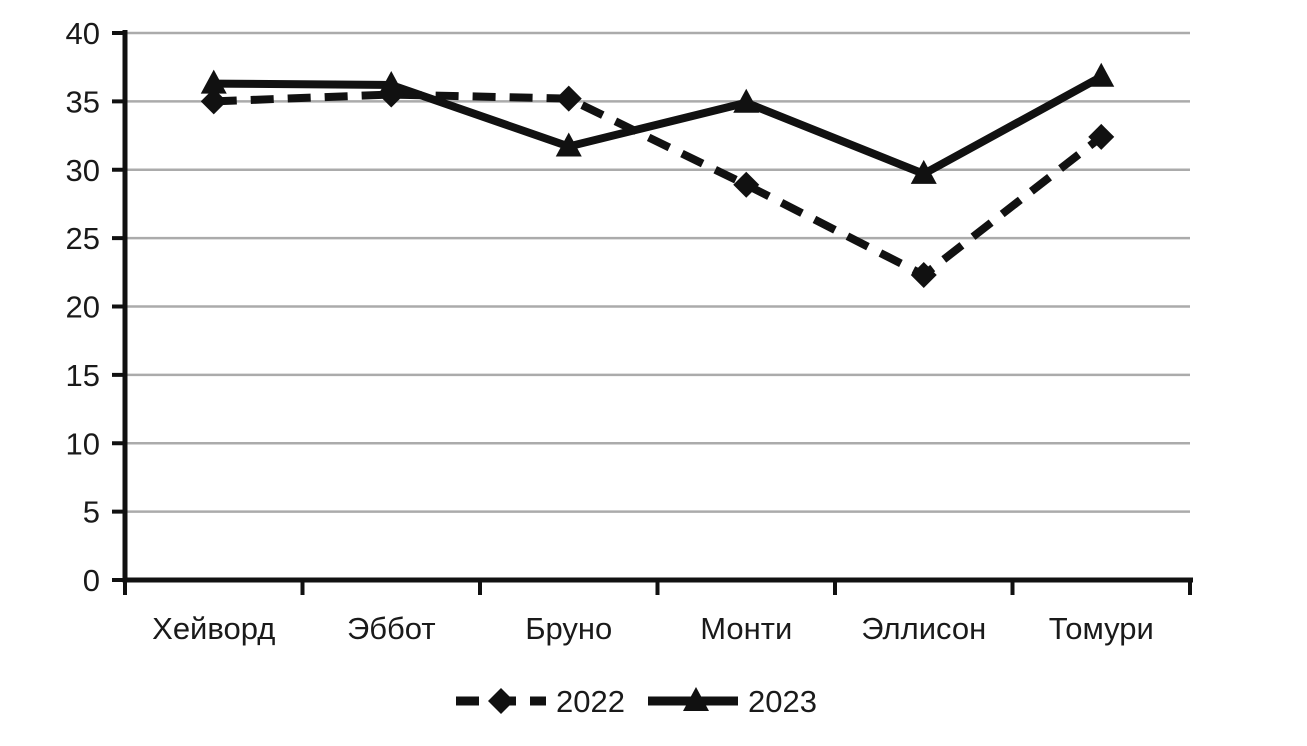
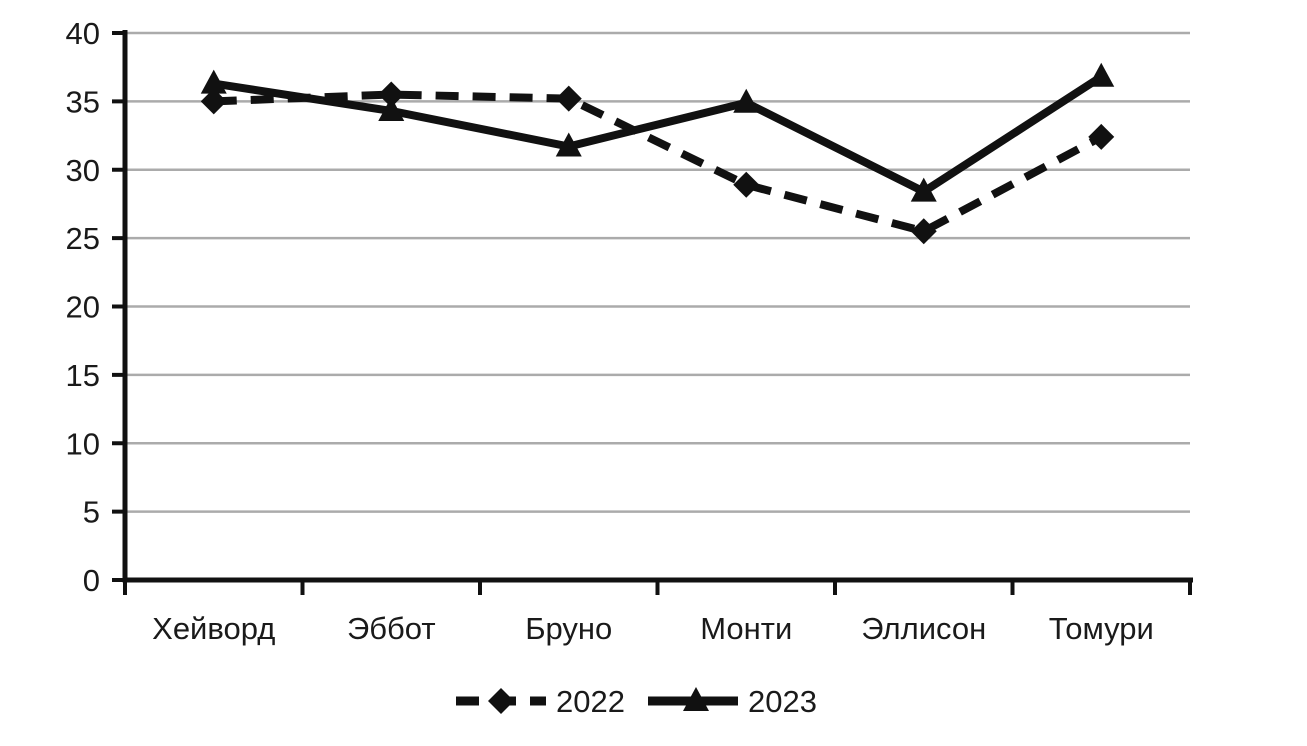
2023/Эббот: 36.2 -> 34.3
2022/Эллисон: 22.3 -> 25.5
2023/Эллисон: 29.7 -> 28.4
